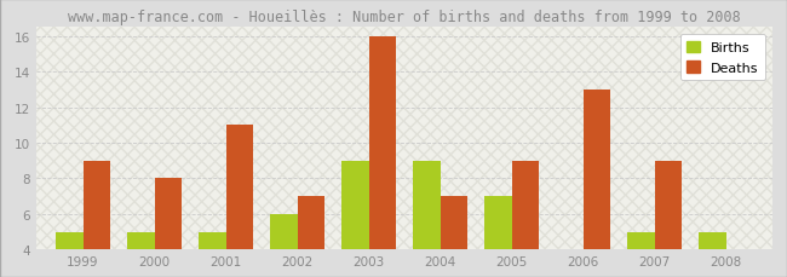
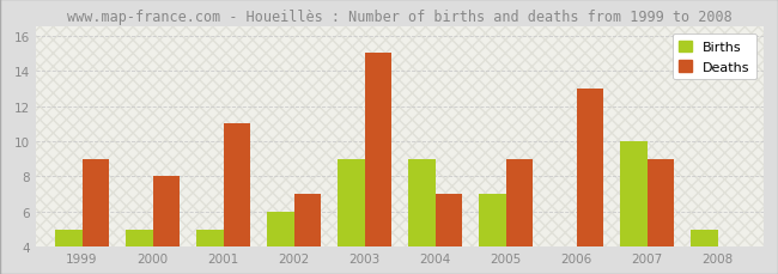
Deaths/2003: 16 -> 15
Births/2007: 5 -> 10
